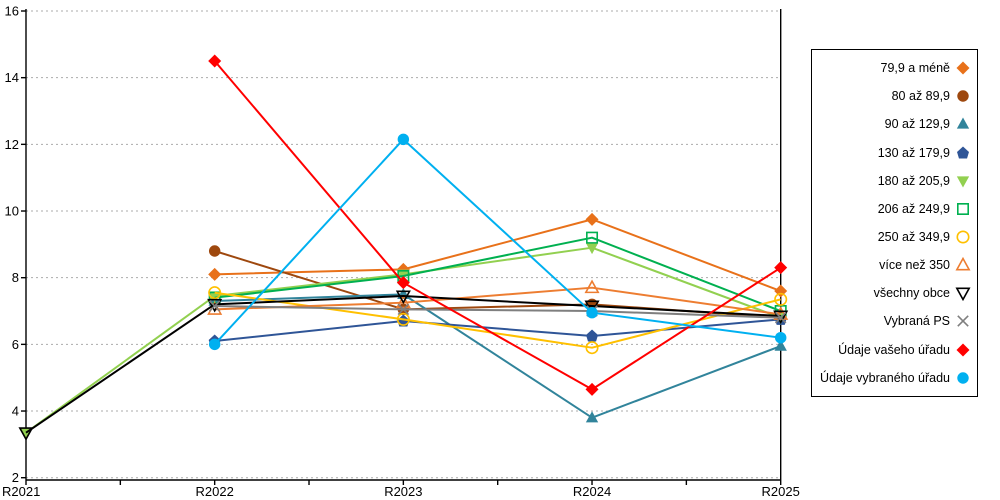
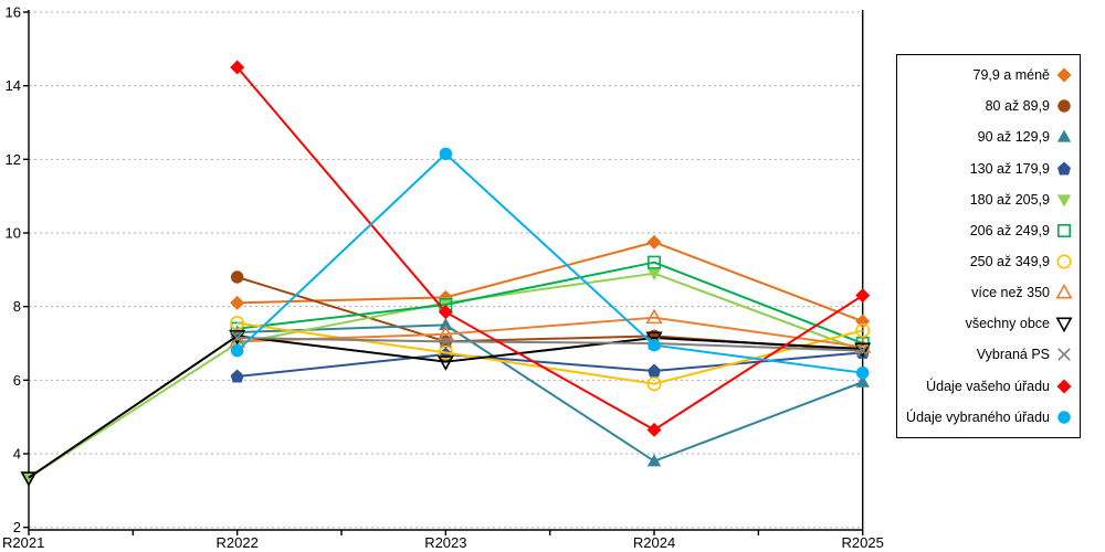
180 až 205,9/R2022: 7.5 -> 7.0
Údaje vybraného úřadu/R2022: 6.0 -> 6.8
všechny obce/R2023: 7.5 -> 6.5
